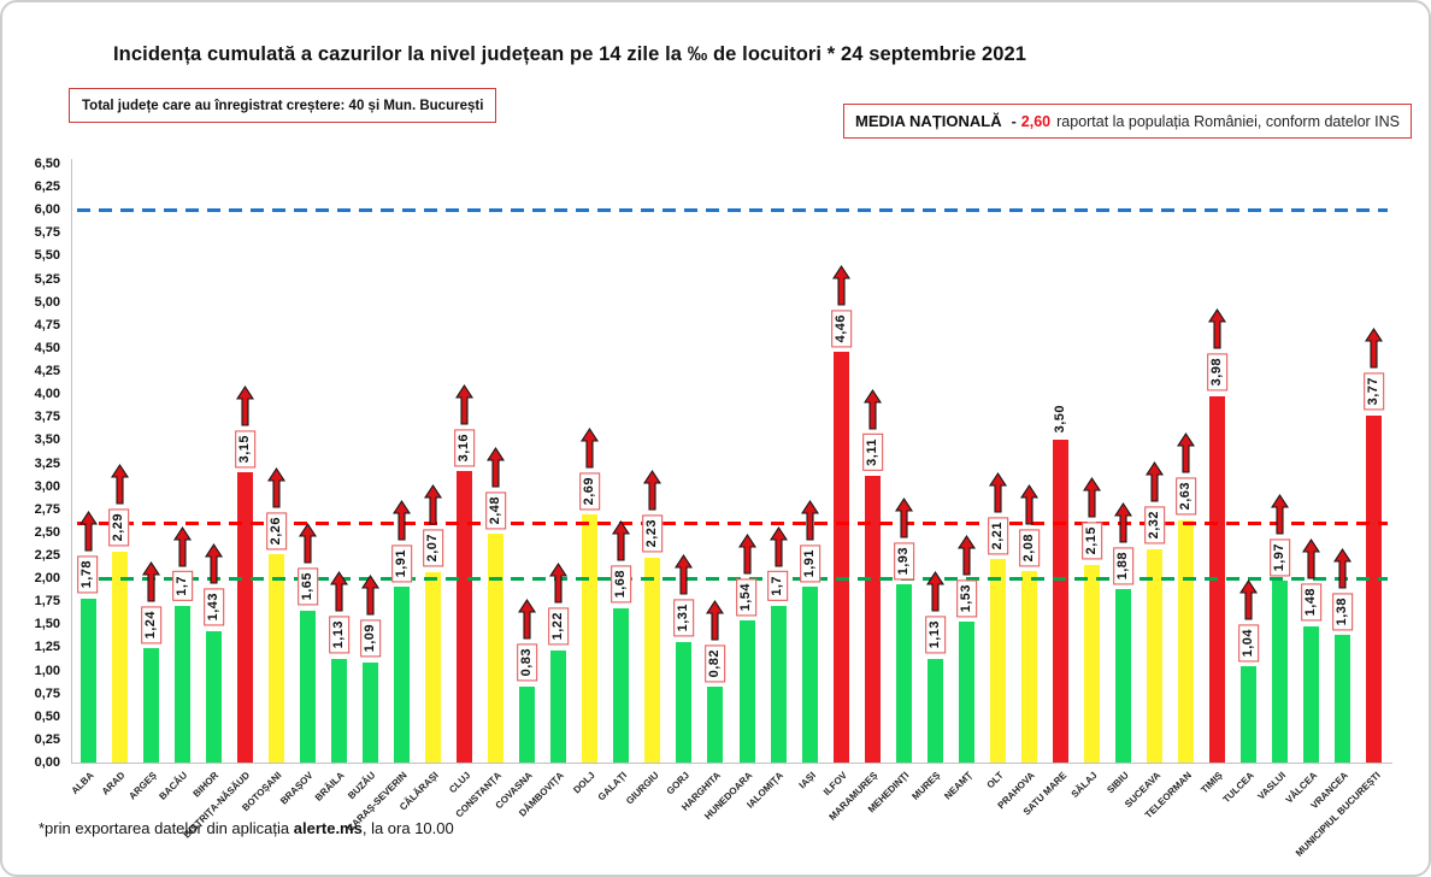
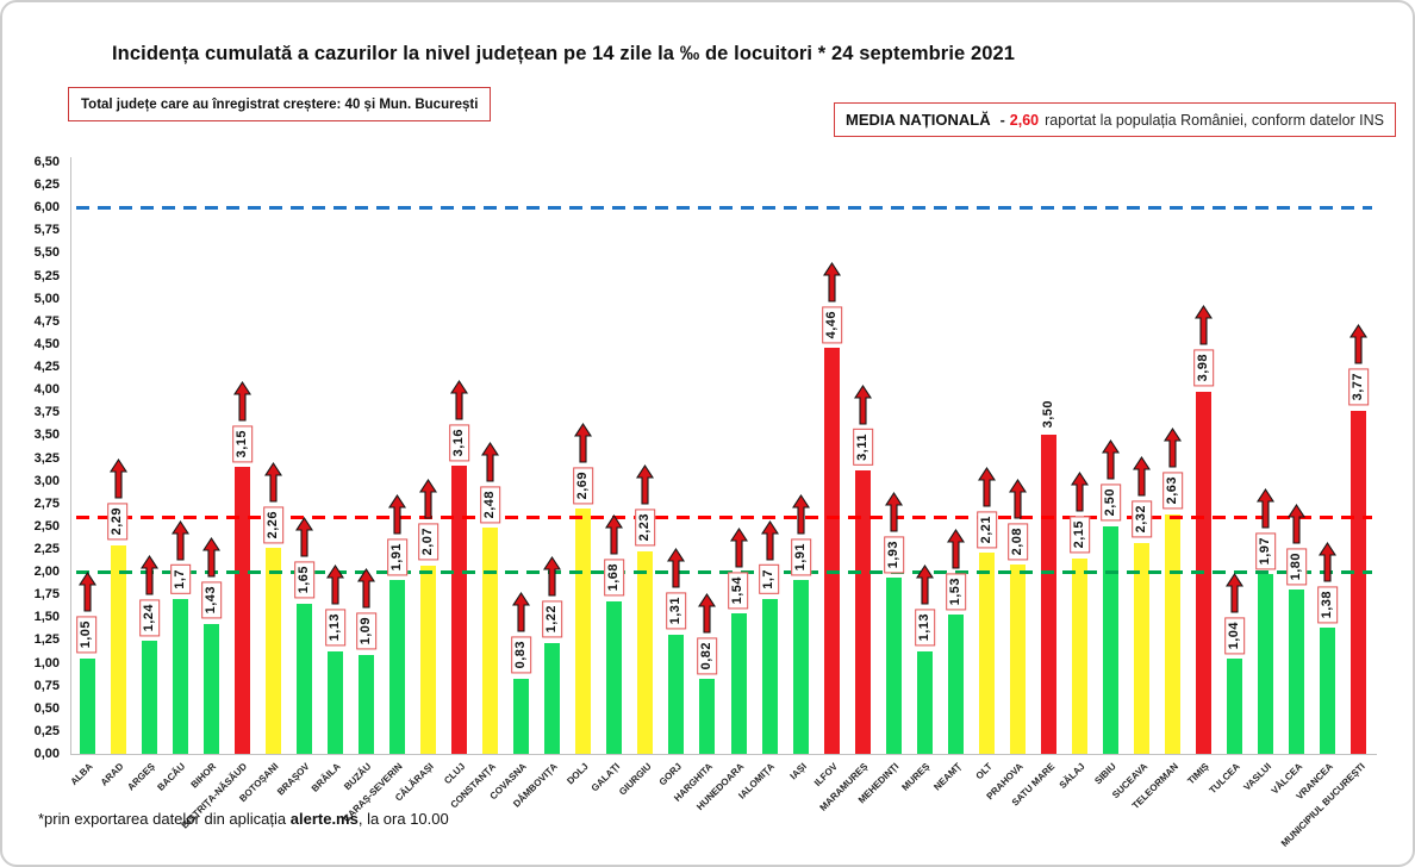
ALBA: 1,78 -> 1,05
SIBIU: 1,88 -> 2,50
VÂLCEA: 1,48 -> 1,80
